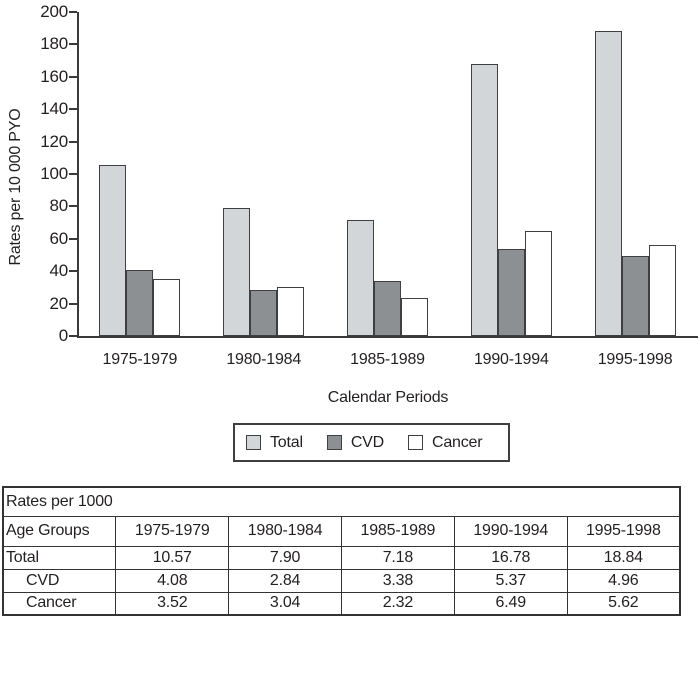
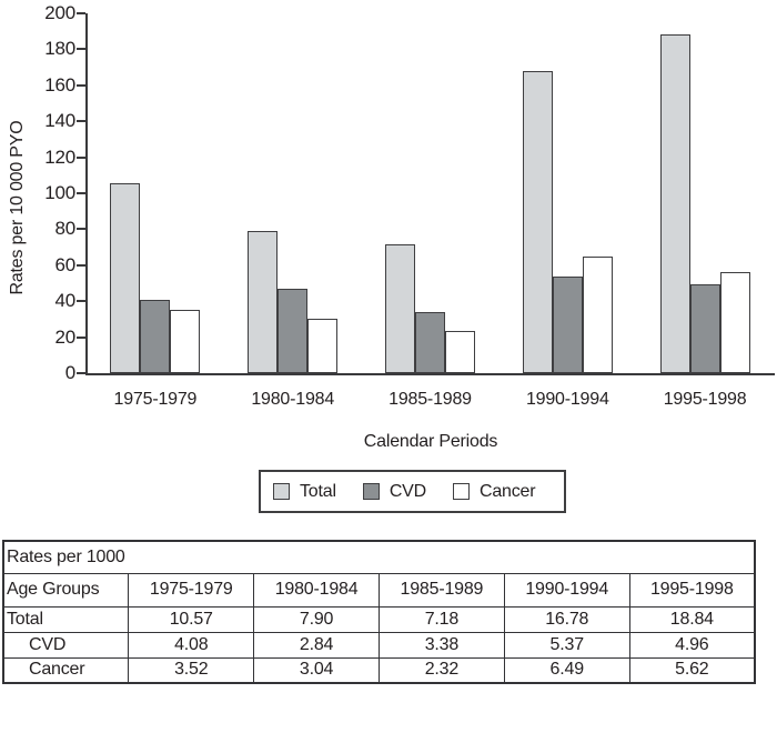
CVD/1980-1984: 28 -> 47
